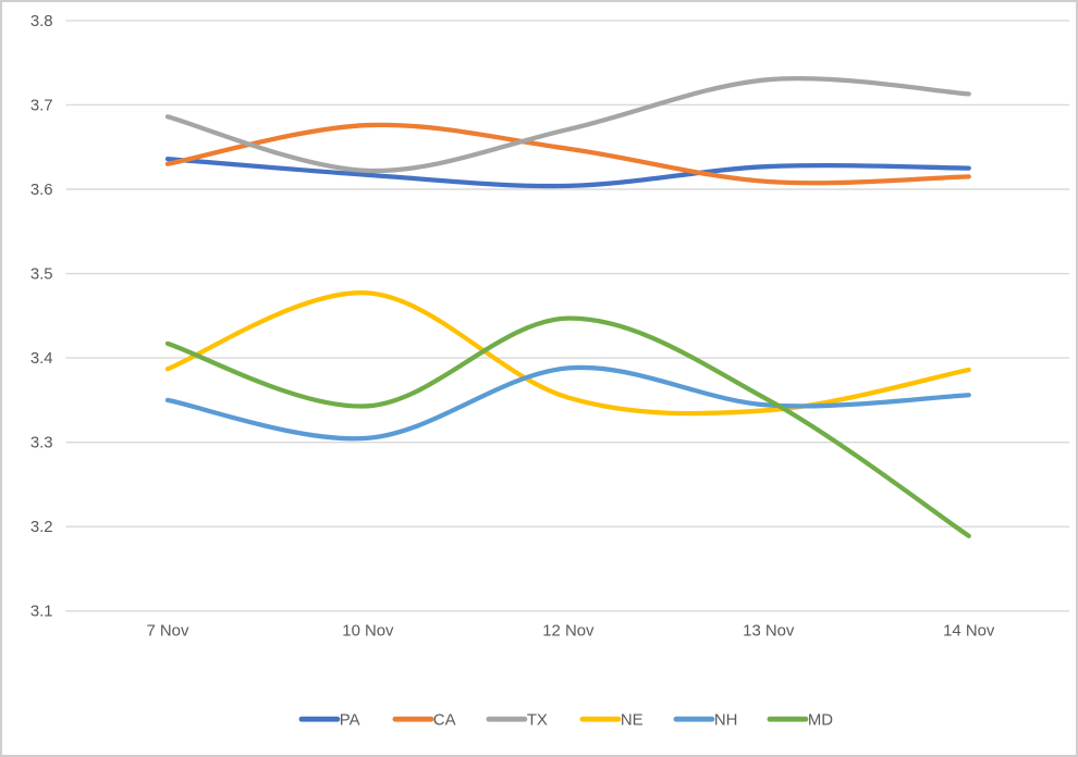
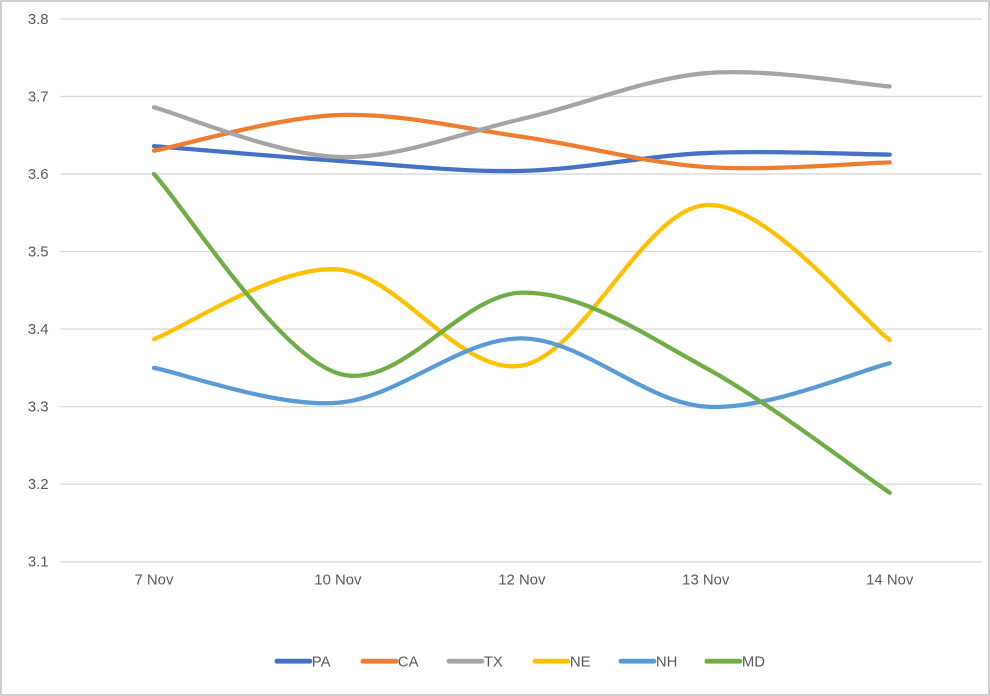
MD/7 Nov: 3.42 -> 3.60
NE/13 Nov: 3.34 -> 3.56
NH/13 Nov: 3.34 -> 3.30
